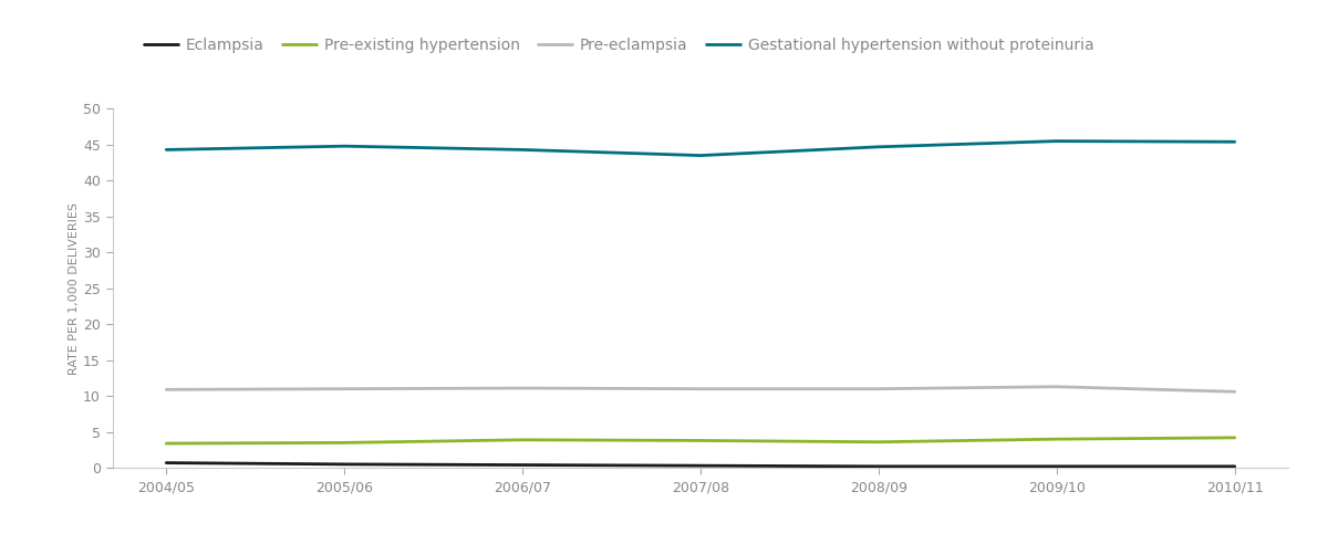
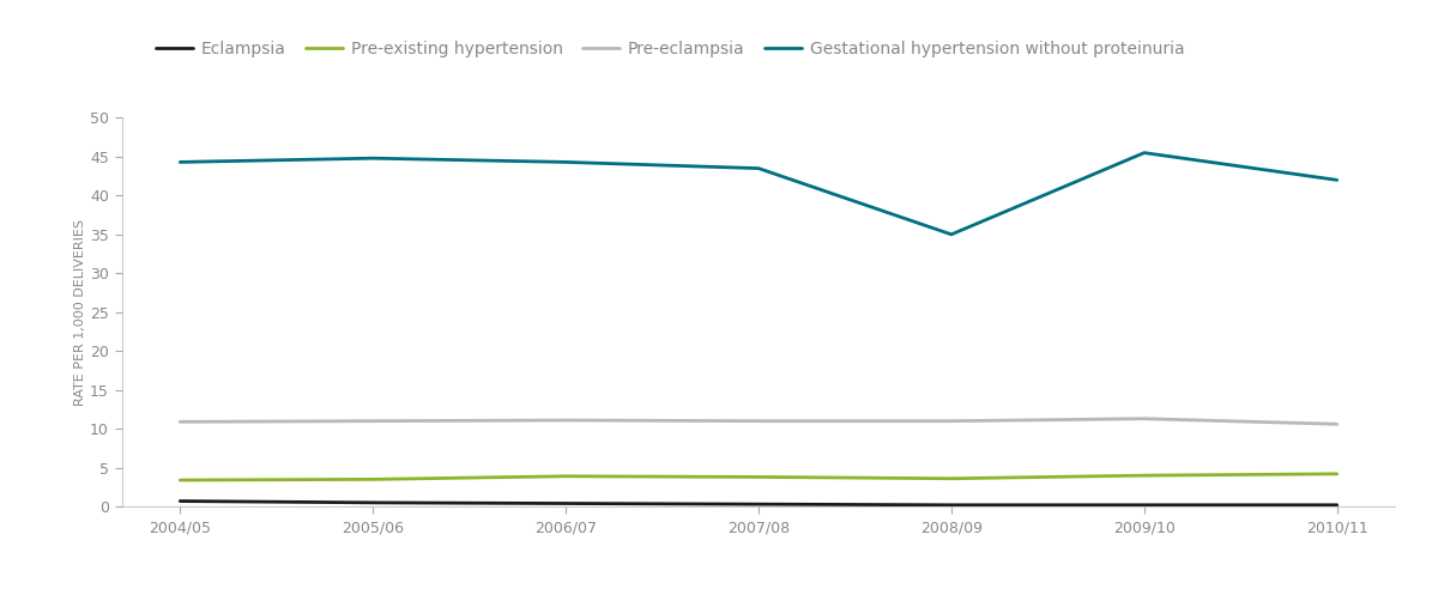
Gestational hypertension without proteinuria/2008/09: 44.7 -> 35.0
Gestational hypertension without proteinuria/2010/11: 45.4 -> 42.0
